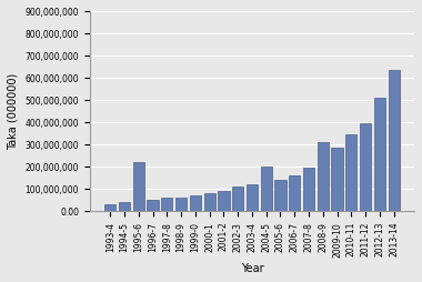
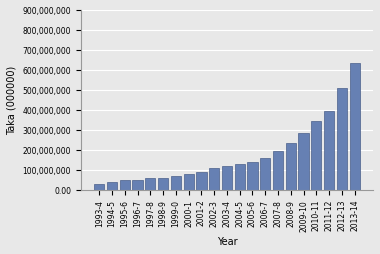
1995-6: 220,000,000 -> 50,000,000
2004-5: 200,000,000 -> 130,000,000
2008-9: 310,000,000 -> 240,000,000
